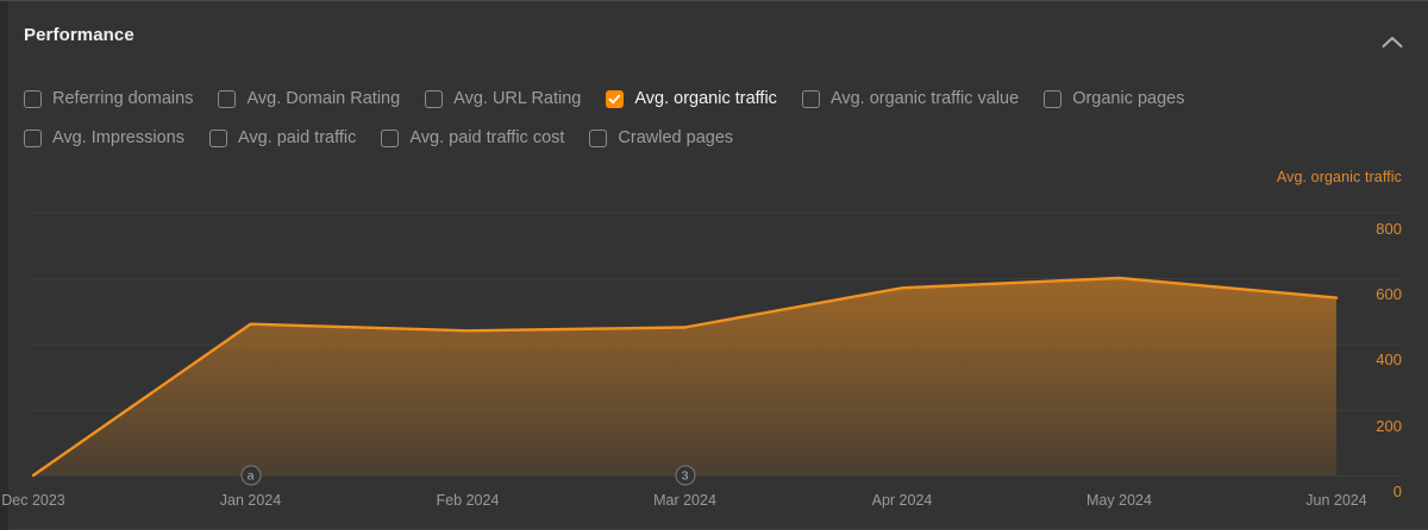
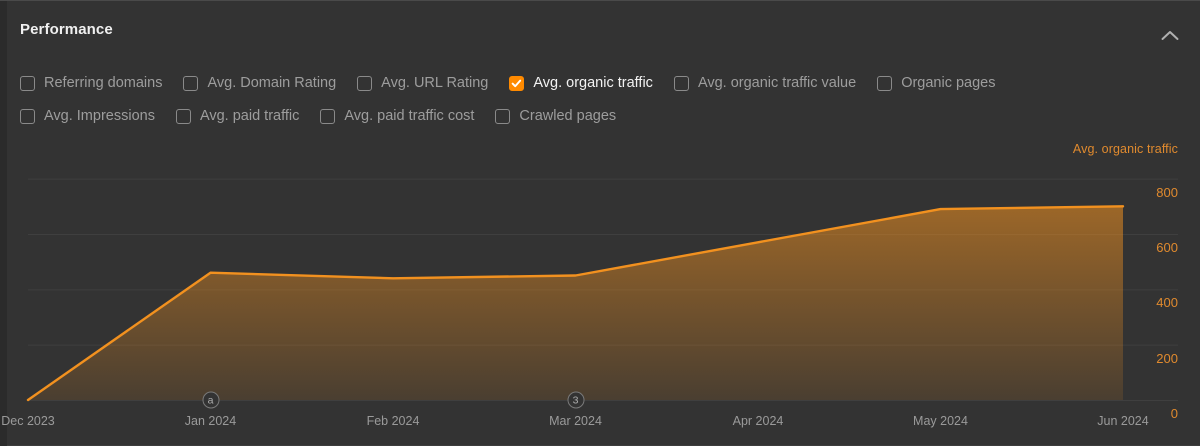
May 2024: 600 -> 690
Jun 2024: 540 -> 700
